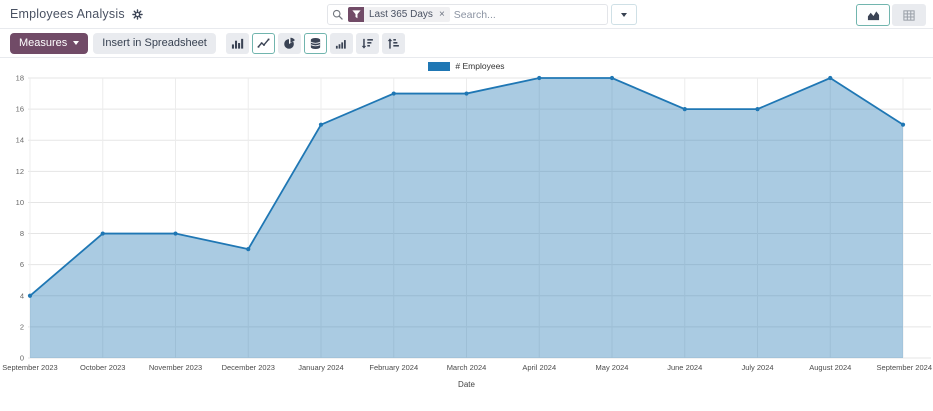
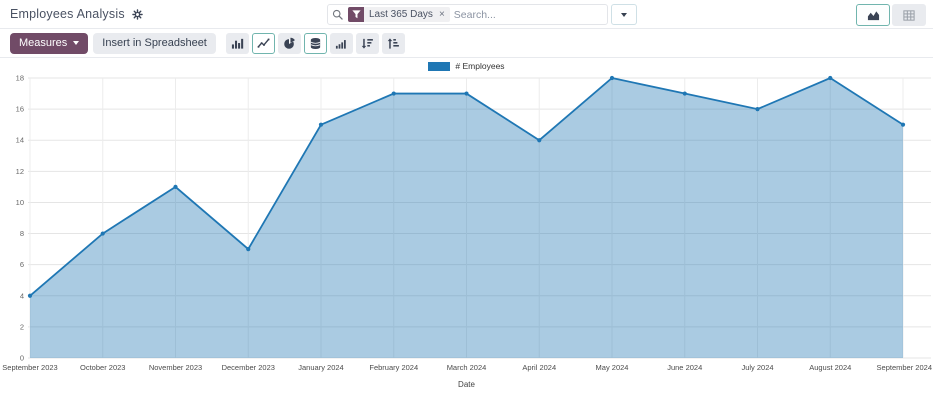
November 2023: 8 -> 11
April 2024: 18 -> 14
June 2024: 16 -> 17
